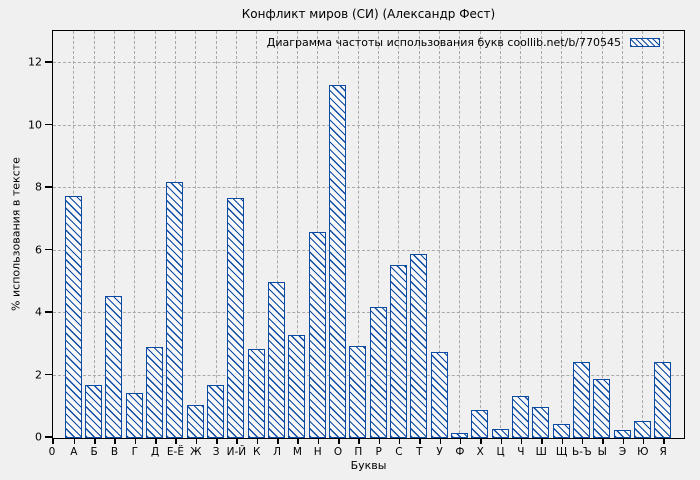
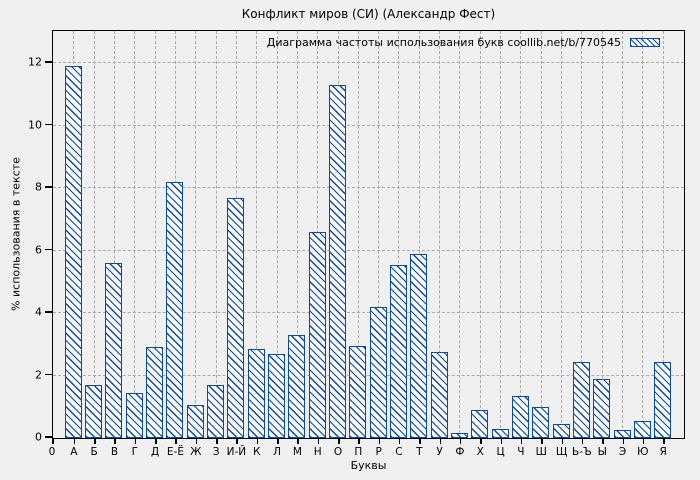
А: 7.8 -> 11.9
В: 4.5 -> 5.6
Л: 5.0 -> 2.7
